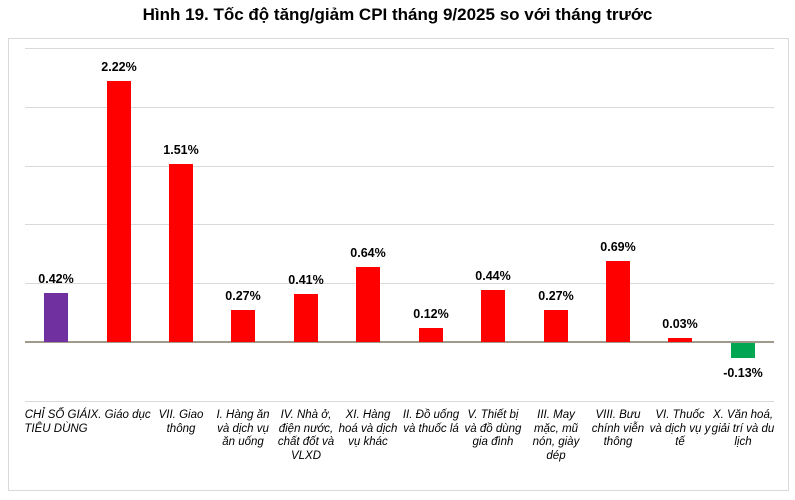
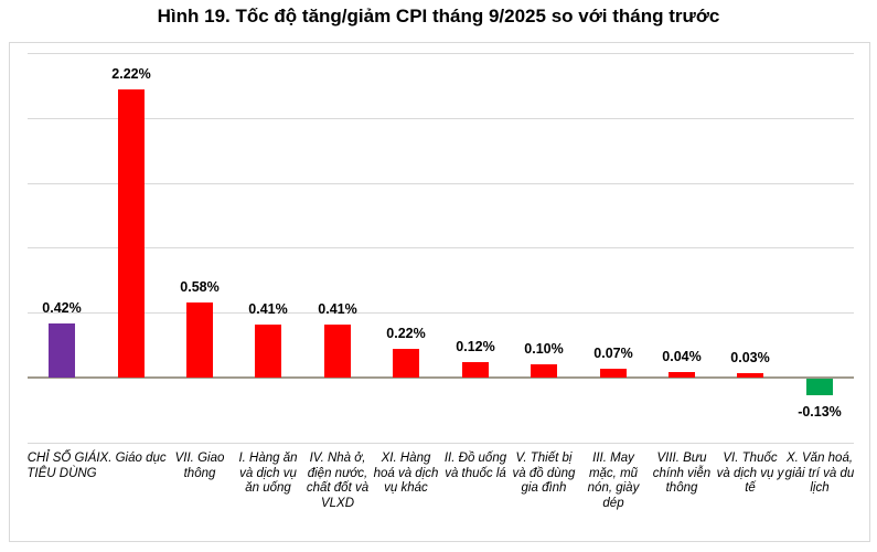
VII. Giao thông: 1.51% -> 0.58%
I. Hàng ăn và dịch vụ ăn uống: 0.27% -> 0.41%
XI. Hàng hoá và dịch vụ khác: 0.64% -> 0.22%
V. Thiết bị và đồ dùng gia đình: 0.44% -> 0.10%
III. May mặc, mũ nón, giày dép: 0.27% -> 0.07%
VIII. Bưu chính viễn thông: 0.69% -> 0.04%
